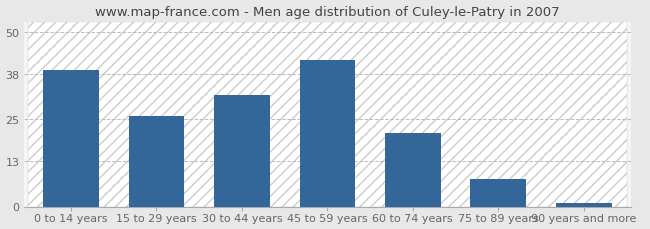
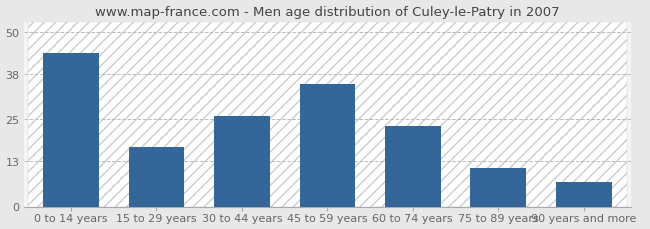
0 to 14 years: 39 -> 44
15 to 29 years: 26 -> 17
30 to 44 years: 32 -> 26
45 to 59 years: 42 -> 35
60 to 74 years: 21 -> 23
75 to 89 years: 8 -> 11
90 years and more: 1 -> 7
